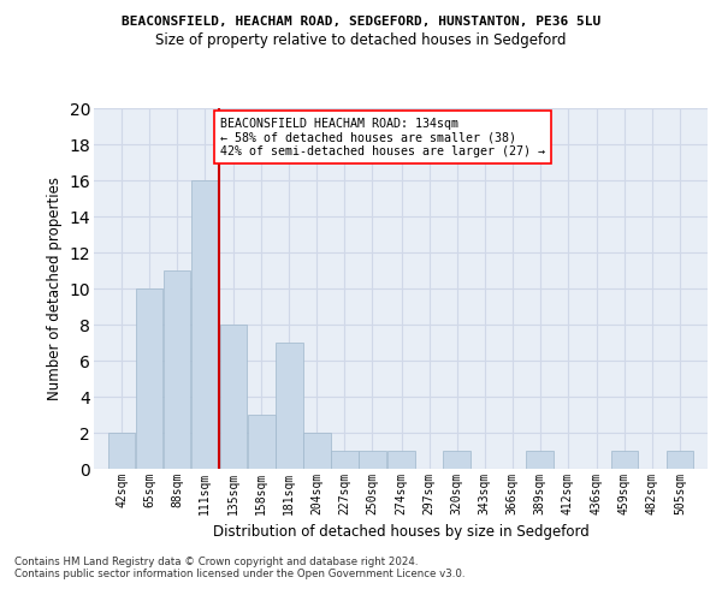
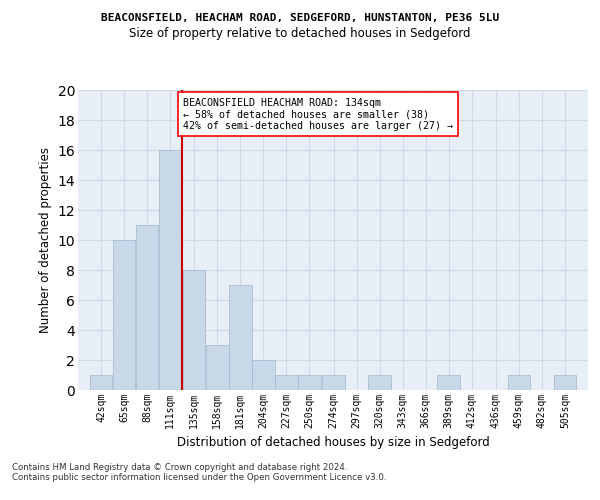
42sqm: 2 -> 1
